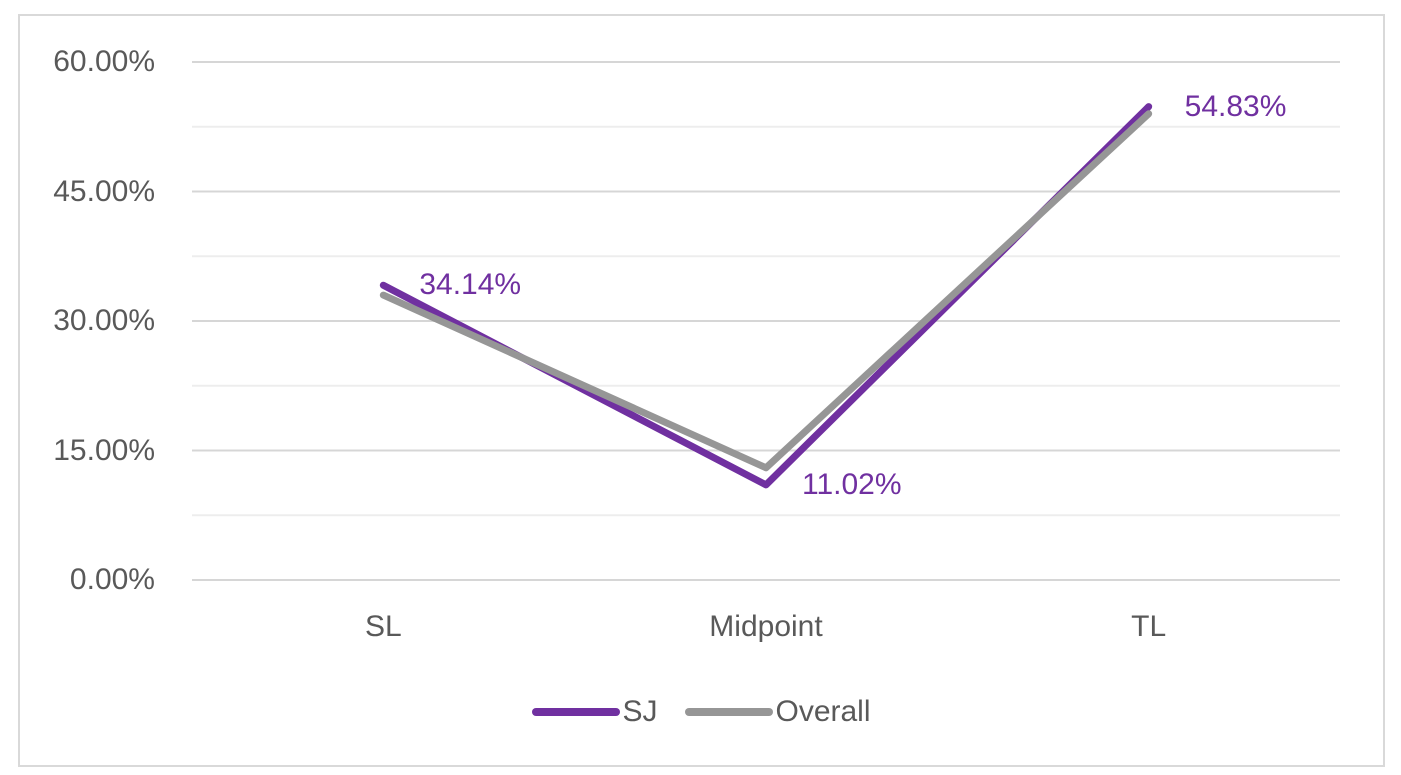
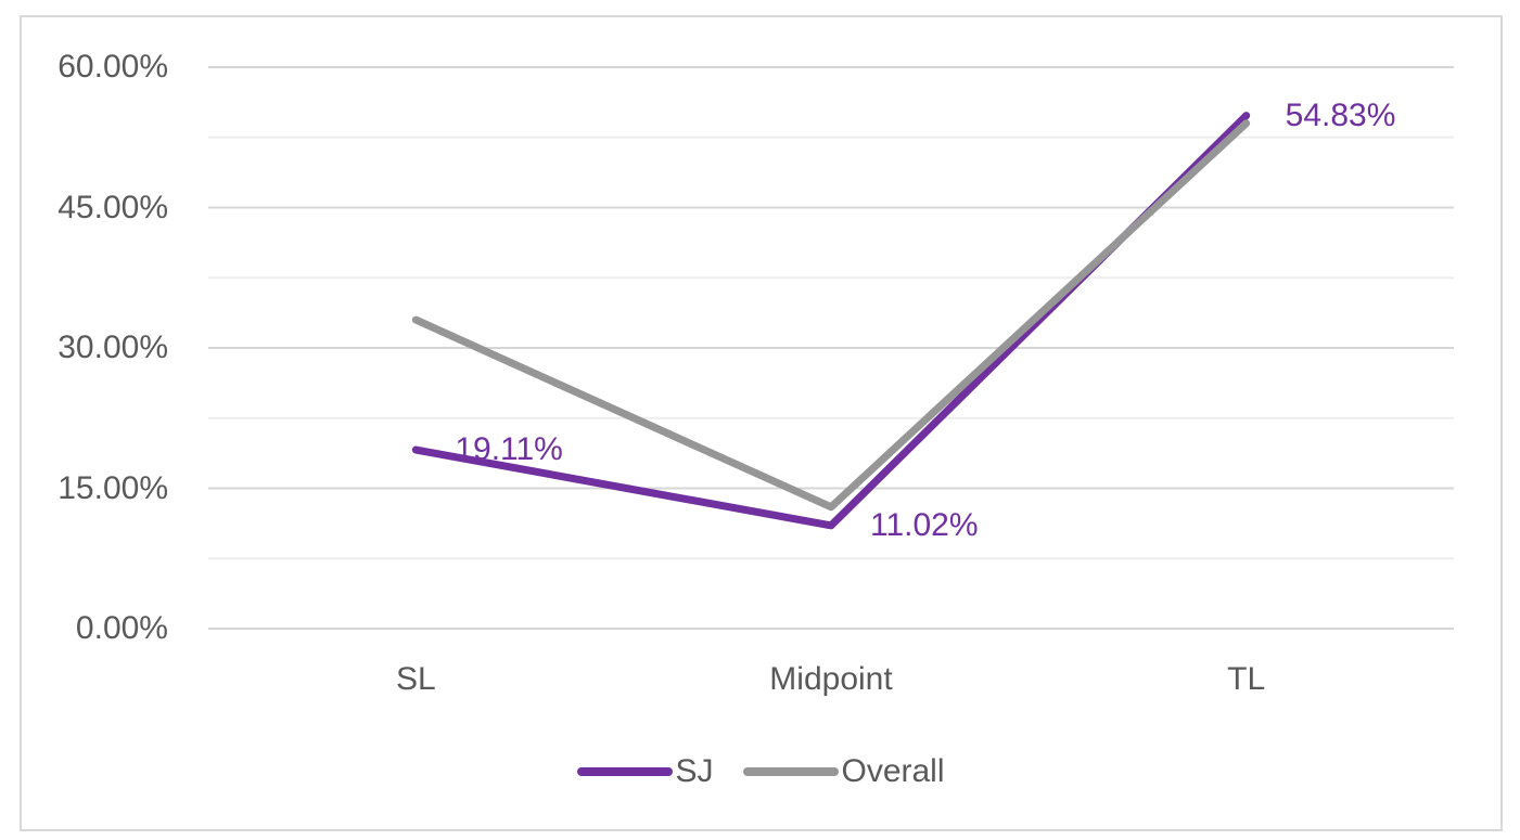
SJ/SL: 34.14% -> 19.11%
